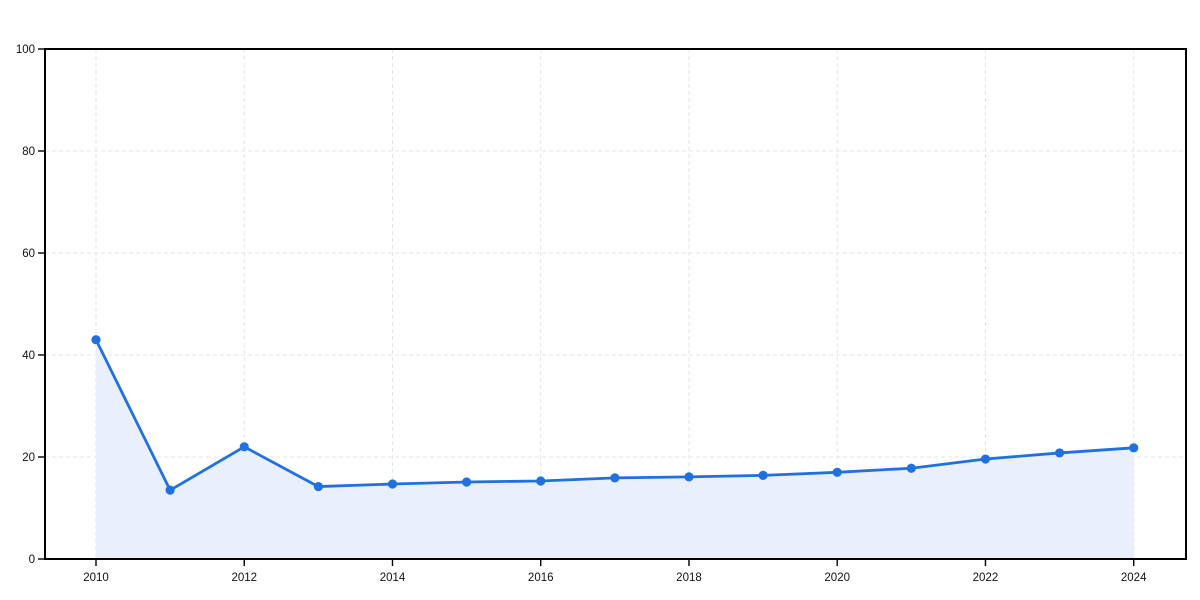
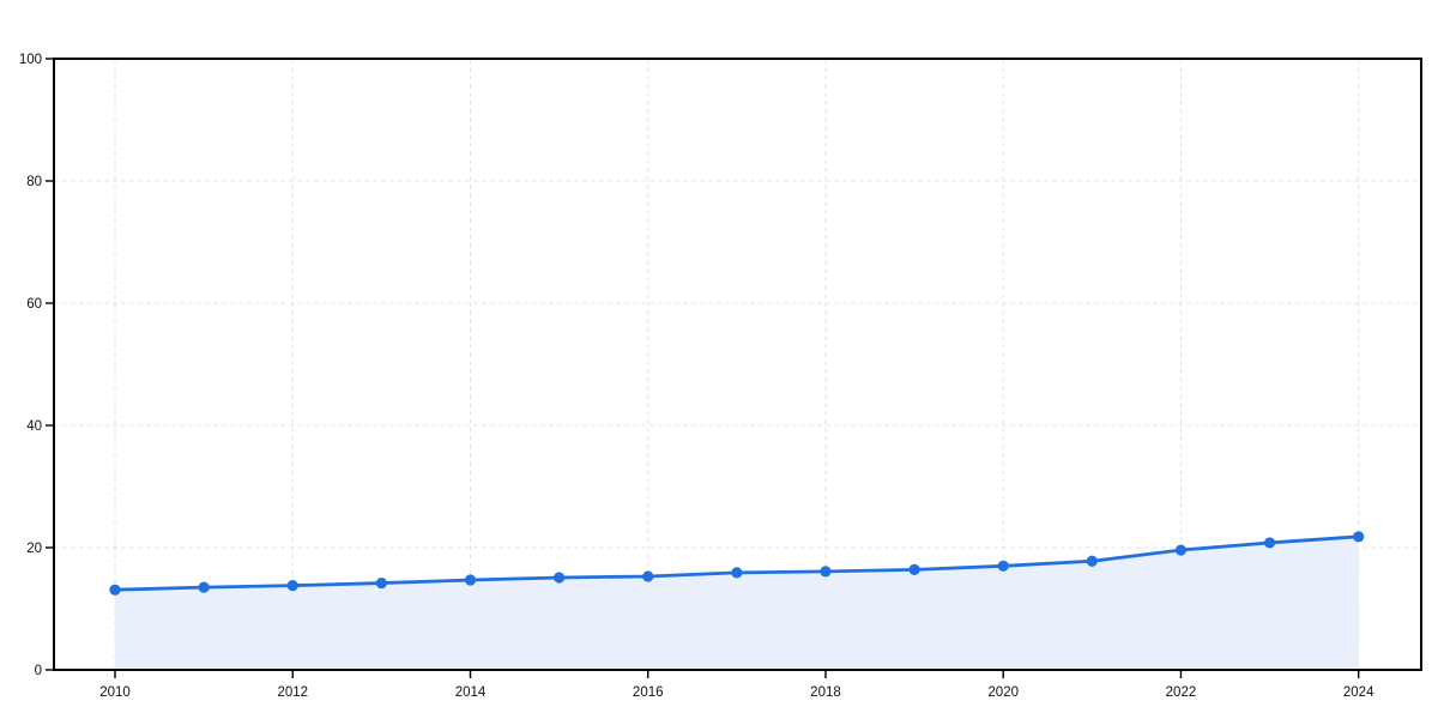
2010: 43 -> 13
2012: 22 -> 14
